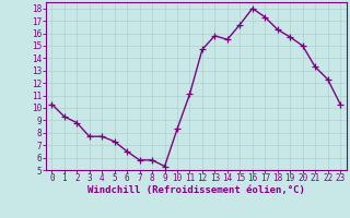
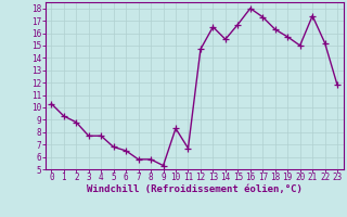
5: 7.3 -> 6.8
11: 11.1 -> 6.7
13: 15.8 -> 16.5
21: 13.3 -> 17.4
22: 12.3 -> 15.2
23: 10.3 -> 11.8
